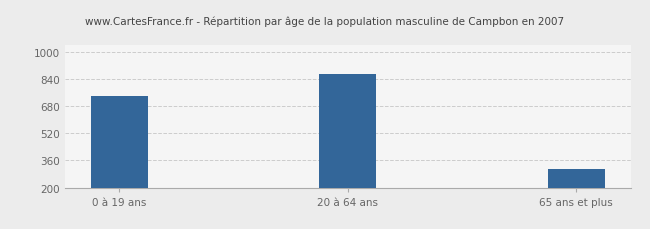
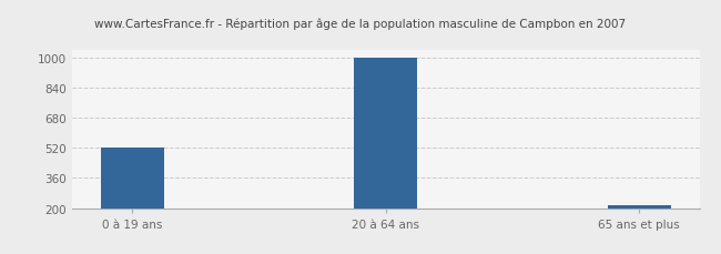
0 à 19 ans: 740 -> 520
20 à 64 ans: 870 -> 1000
65 ans et plus: 310 -> 220
